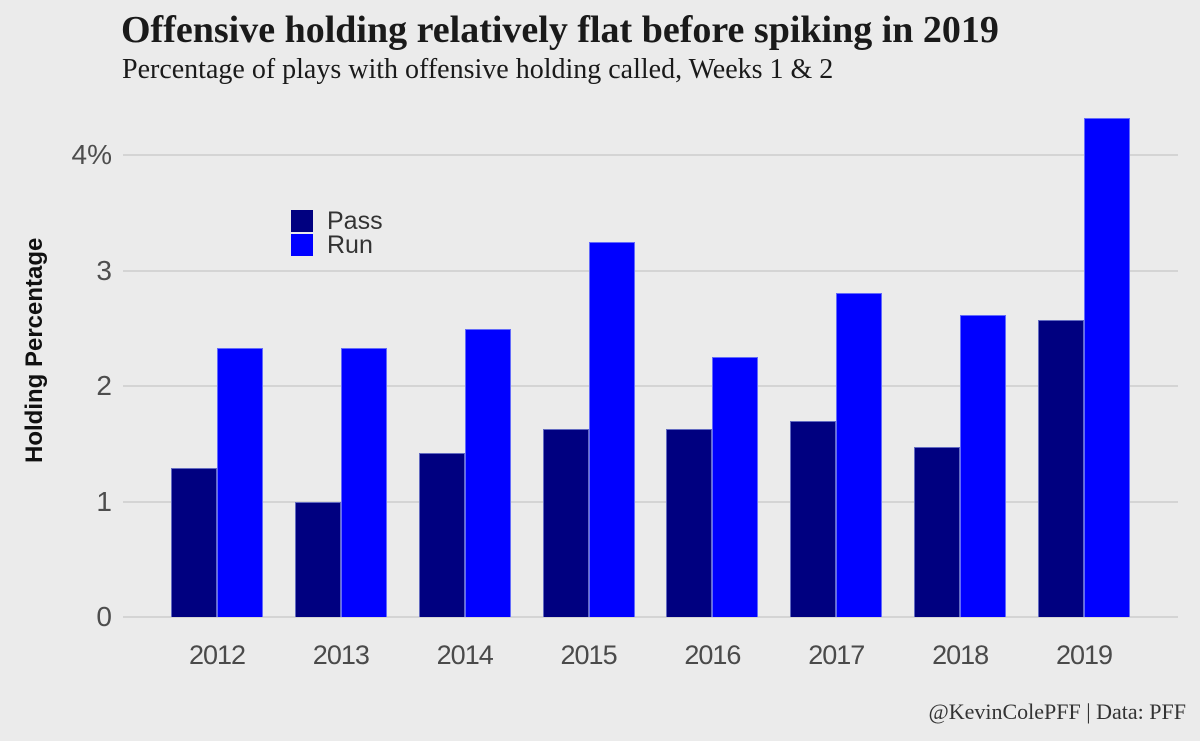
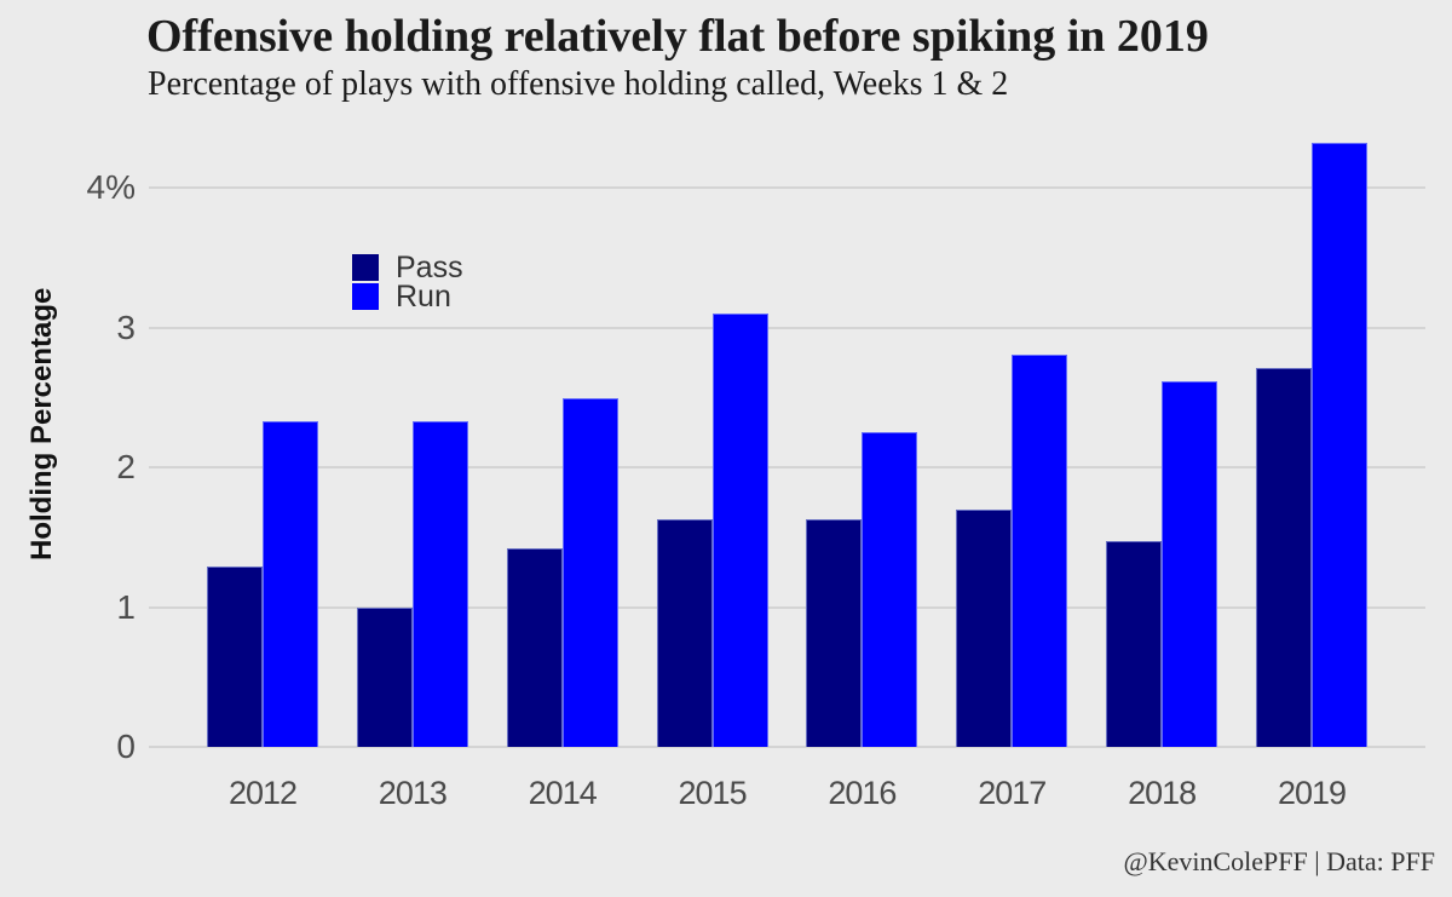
Run/2015: 3.25% -> 3.10%
Pass/2019: 2.57% -> 2.71%
